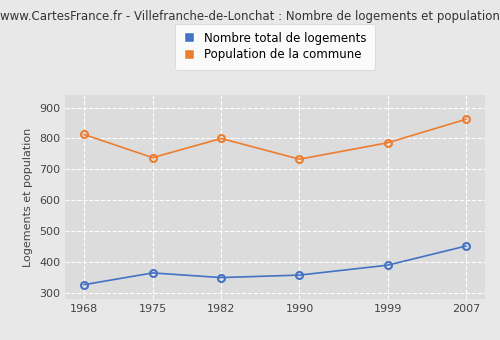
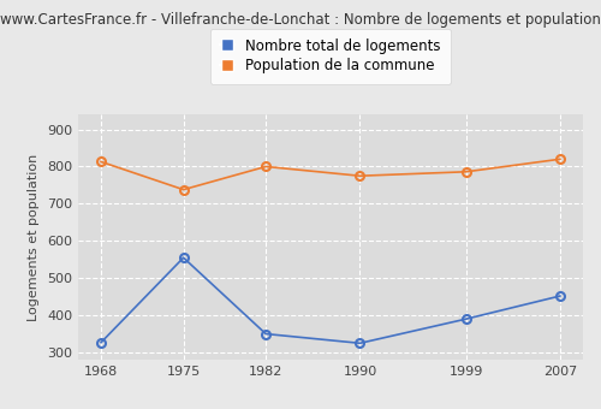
Nombre total de logements/1975: 365 -> 555
Nombre total de logements/1990: 358 -> 325
Population de la commune/1990: 733 -> 775
Population de la commune/2007: 862 -> 820
